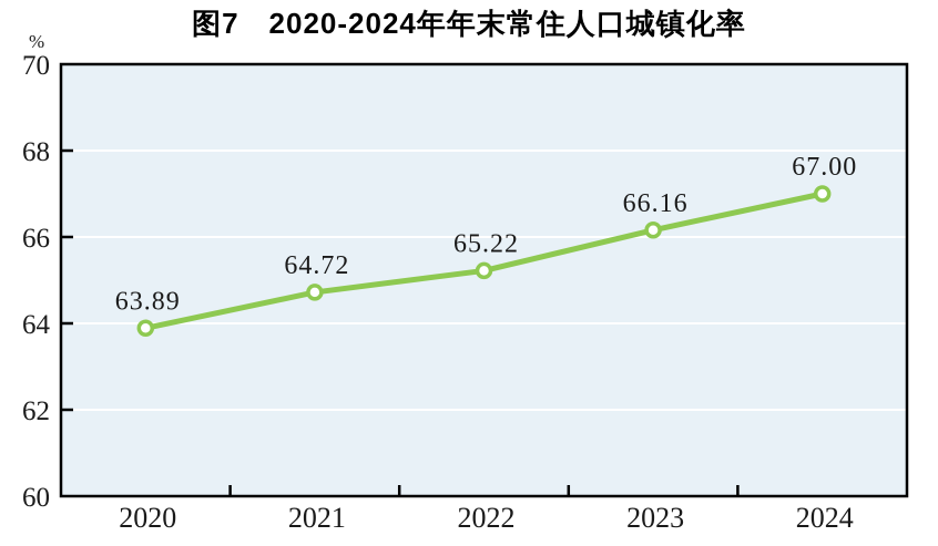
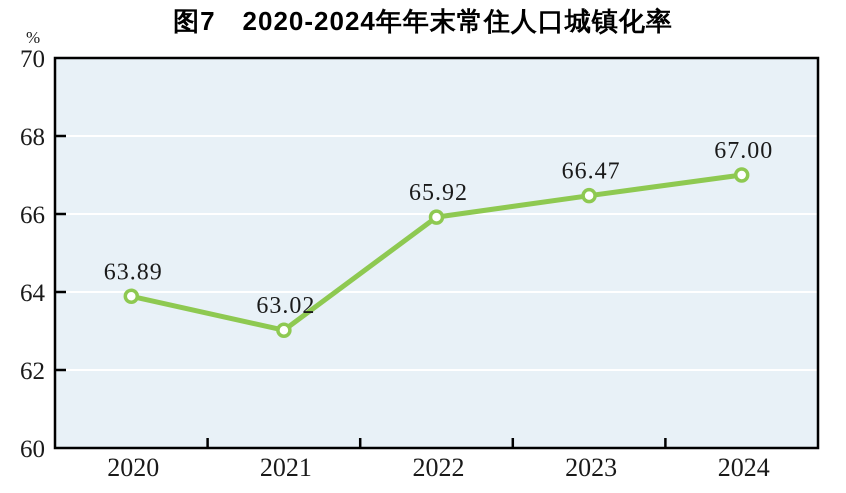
2021: 64.72 -> 63.02
2022: 65.22 -> 65.92
2023: 66.16 -> 66.47
